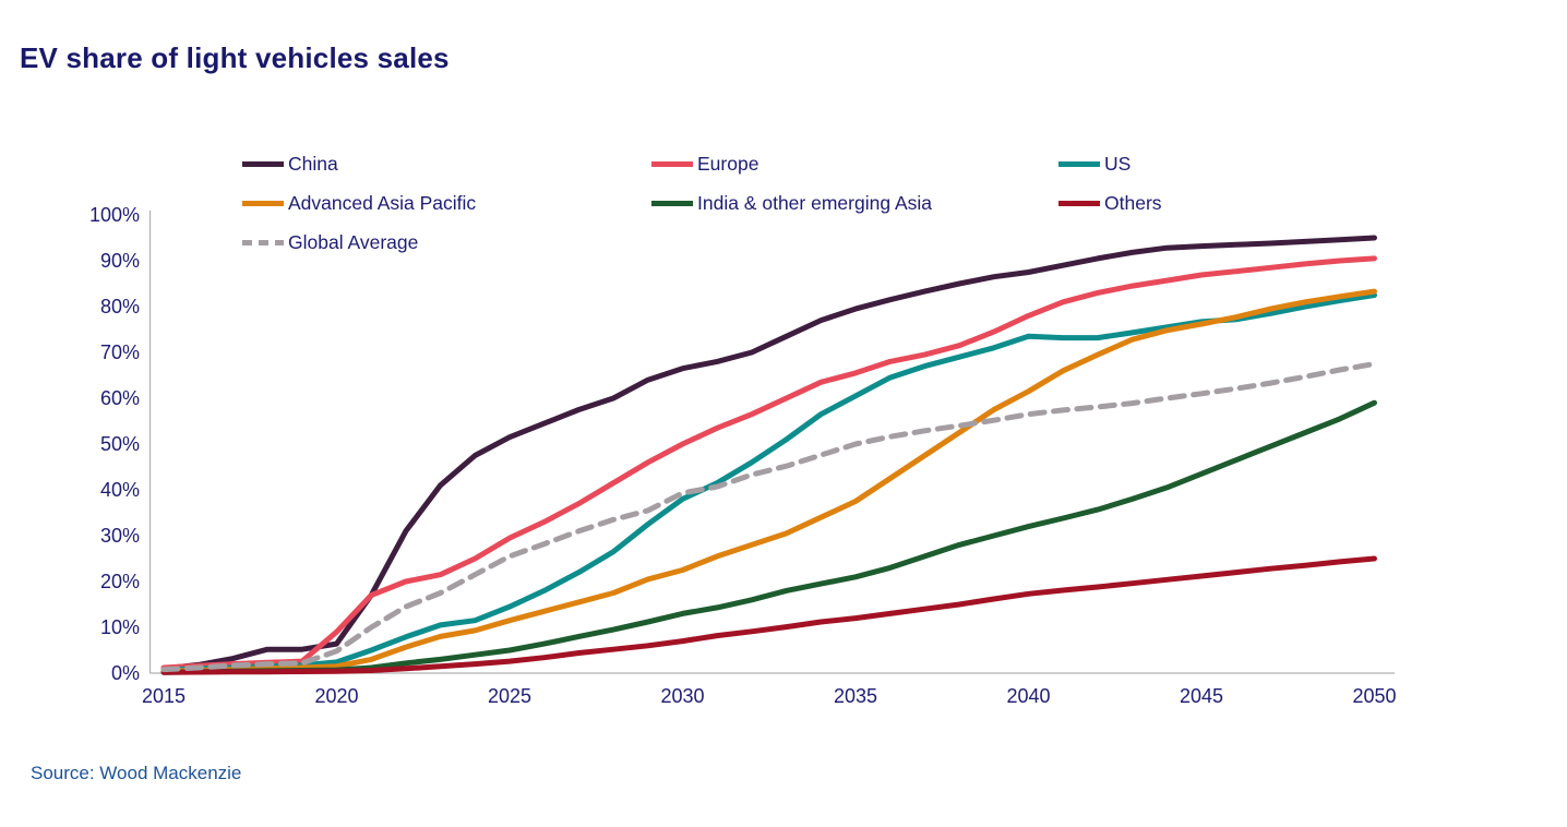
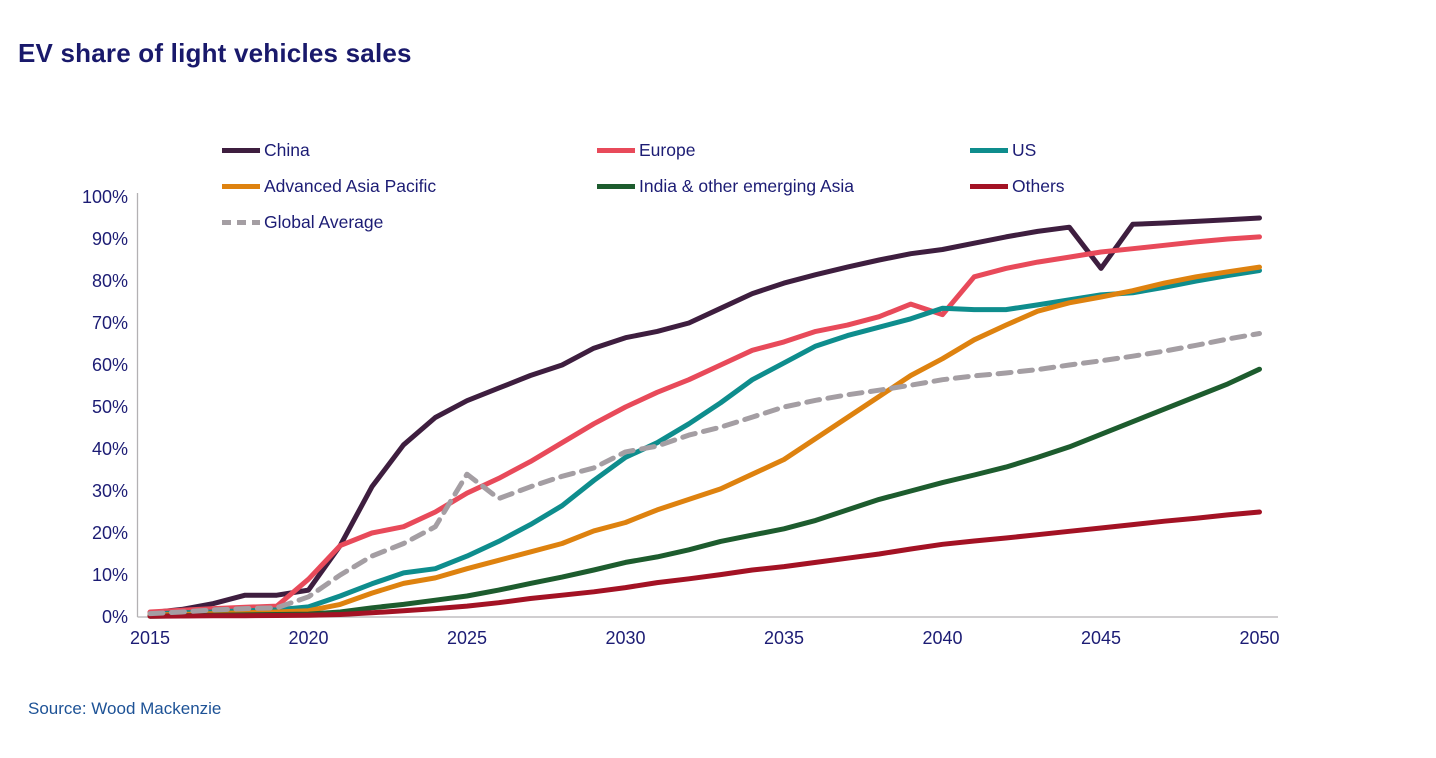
Global Average/2025: 26% -> 34%
Europe/2040: 78% -> 72%
China/2045: 93% -> 83%
